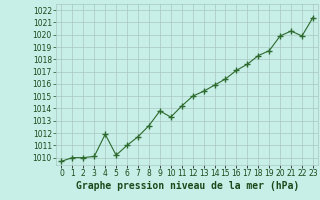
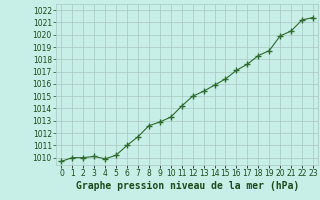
4: 1011.9 -> 1009.9
9: 1013.8 -> 1012.9
22: 1019.9 -> 1021.2
